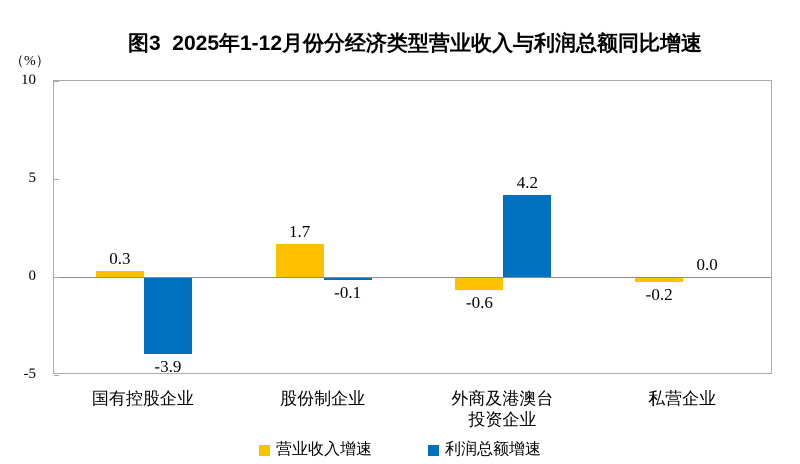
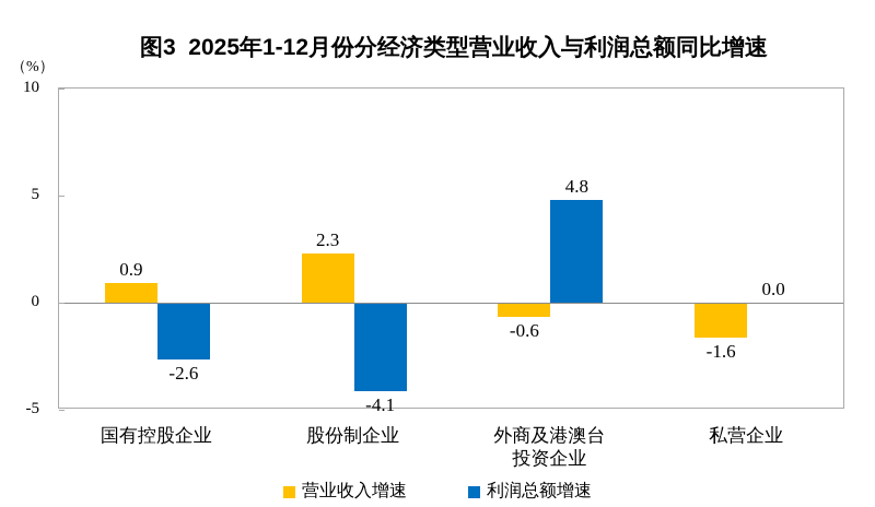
营业收入增速/国有控股企业: 0.3 -> 0.9
利润总额增速/国有控股企业: -3.9 -> -2.6
营业收入增速/股份制企业: 1.7 -> 2.3
利润总额增速/股份制企业: -0.1 -> -4.1
利润总额增速/外商及港澳台 投资企业: 4.2 -> 4.8
营业收入增速/私营企业: -0.2 -> -1.6
